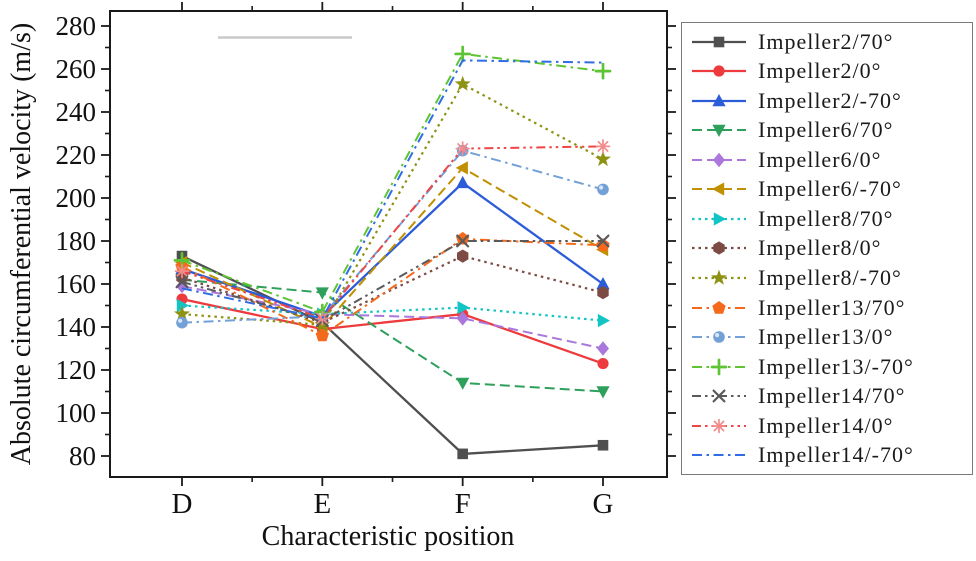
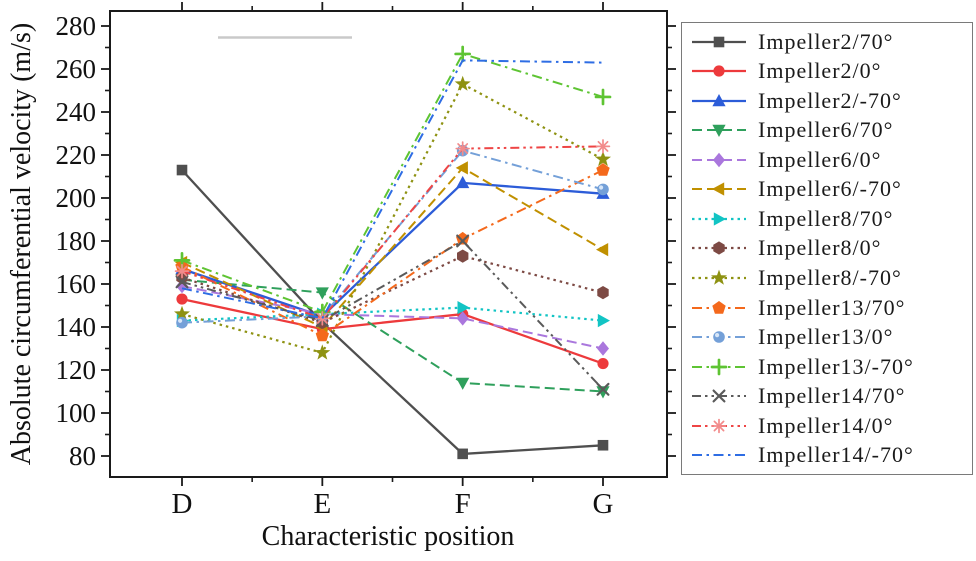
Impeller2/70°/D: 173 -> 213
Impeller8/70°/D: 150 -> 143
Impeller8/-70°/E: 141 -> 128
Impeller2/-70°/G: 160 -> 202
Impeller13/70°/G: 178 -> 213
Impeller13/-70°/G: 259 -> 247
Impeller14/70°/G: 180 -> 111
